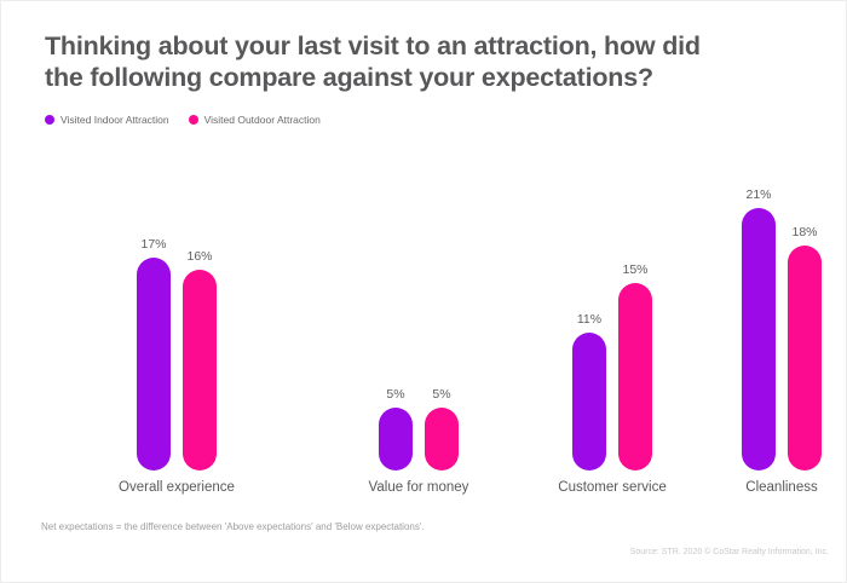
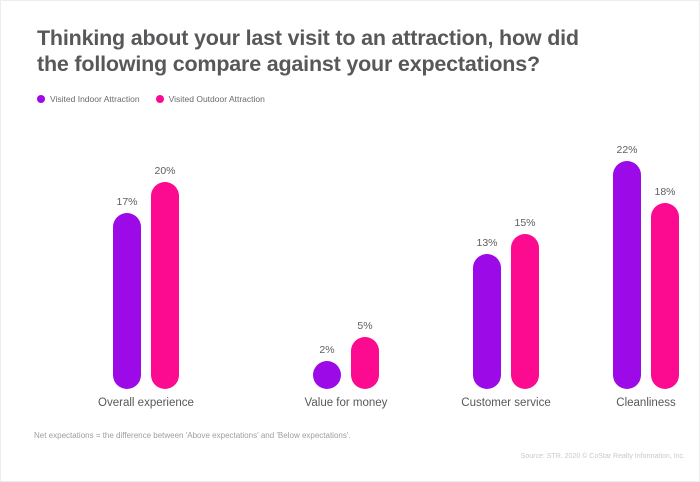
Visited Outdoor Attraction/Overall experience: 16% -> 20%
Visited Indoor Attraction/Value for money: 5% -> 2%
Visited Indoor Attraction/Customer service: 11% -> 13%
Visited Indoor Attraction/Cleanliness: 21% -> 22%
